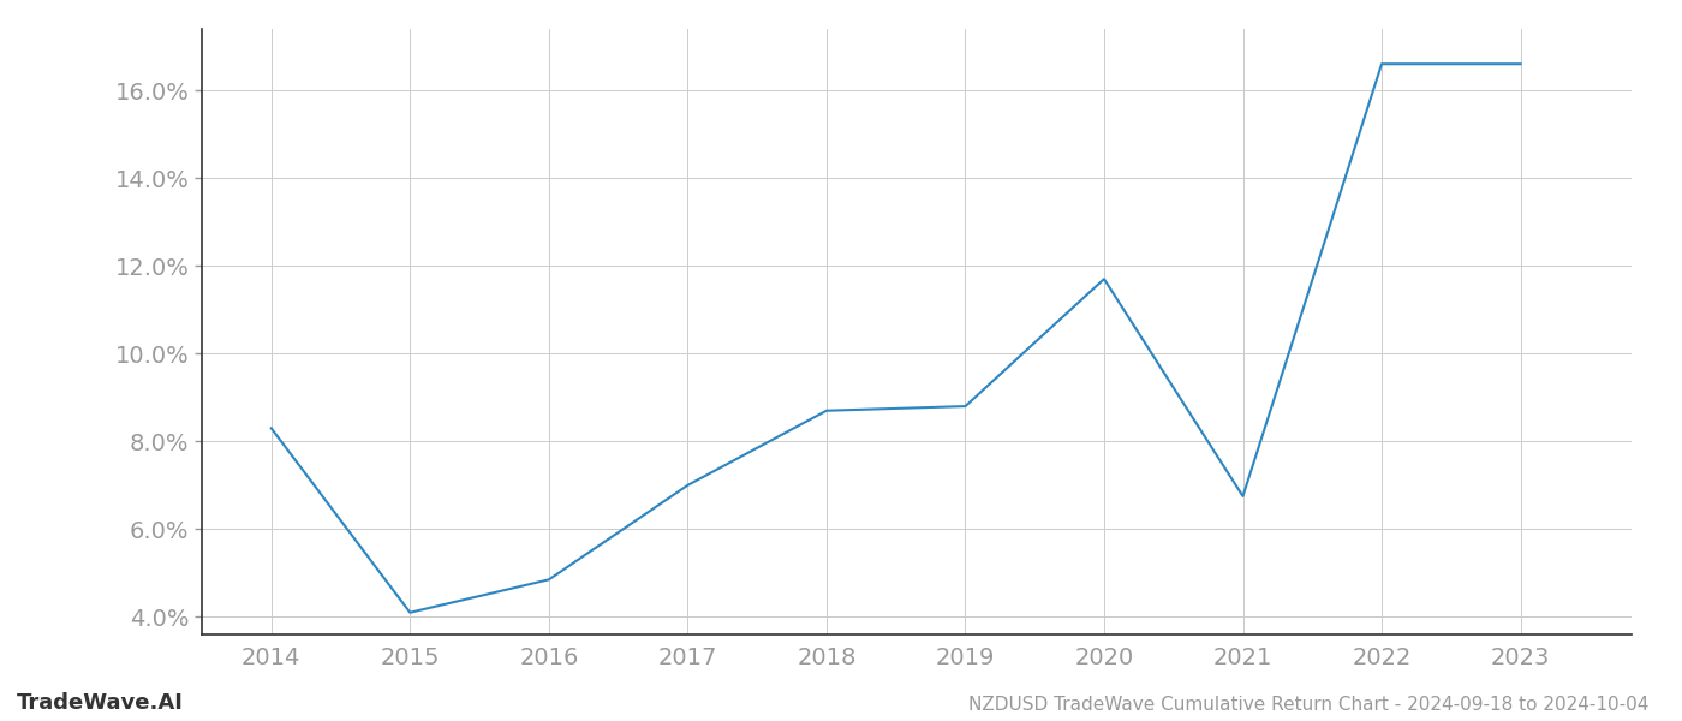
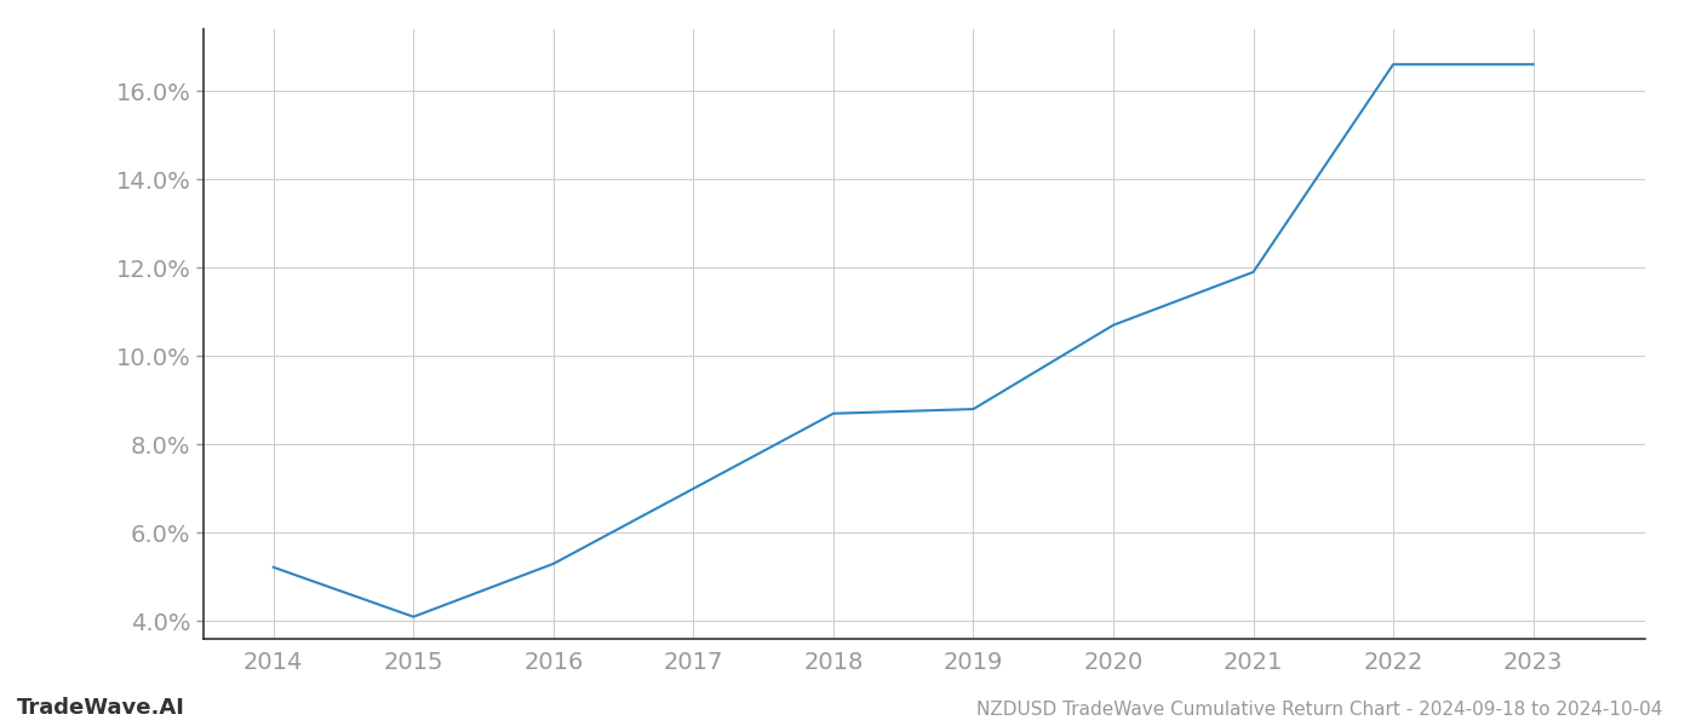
2014: 8.30% -> 5.22%
2016: 4.85% -> 5.30%
2020: 11.70% -> 10.70%
2021: 6.75% -> 11.90%
